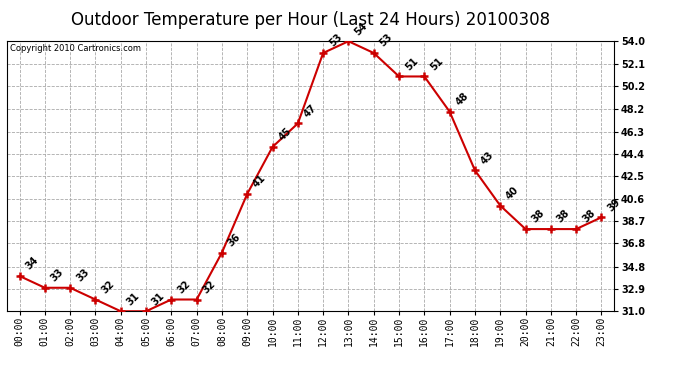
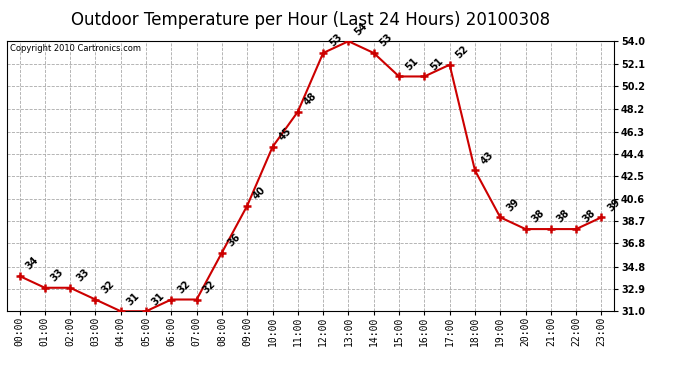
09:00: 41 -> 40
11:00: 47 -> 48
17:00: 48 -> 52
19:00: 40 -> 39
